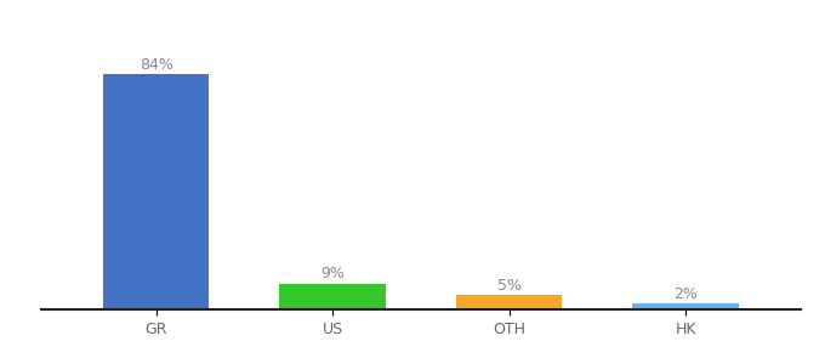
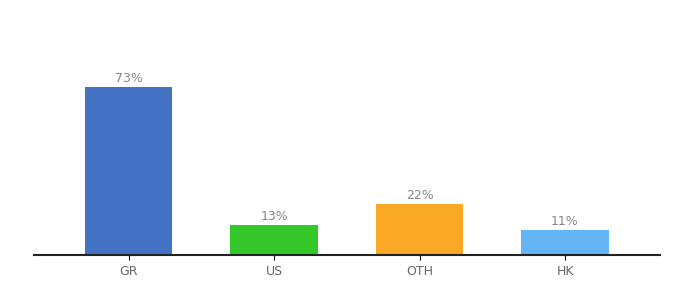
GR: 84% -> 73%
US: 9% -> 13%
OTH: 5% -> 22%
HK: 2% -> 11%
